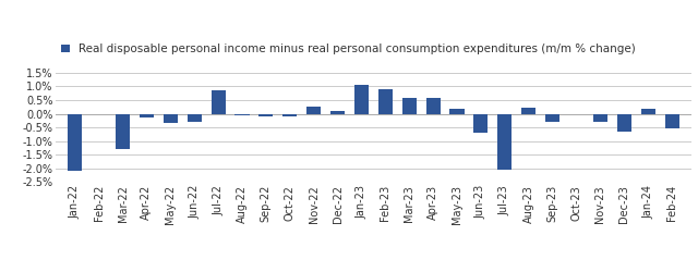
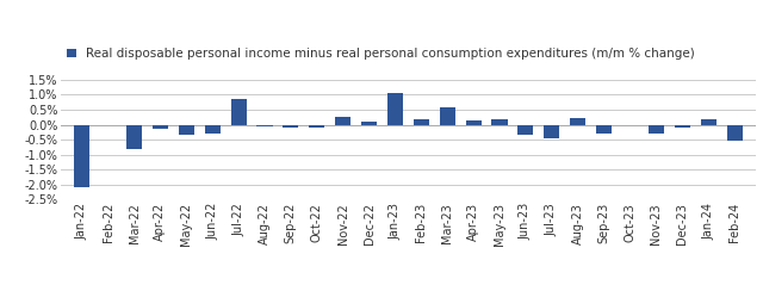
Mar-22: -1.30% -> -0.80%
Feb-23: 0.90% -> 0.18%
Apr-23: 0.60% -> 0.15%
Jun-23: -0.70% -> -0.35%
Jul-23: -2.05% -> -0.45%
Dec-23: -0.65% -> -0.08%
